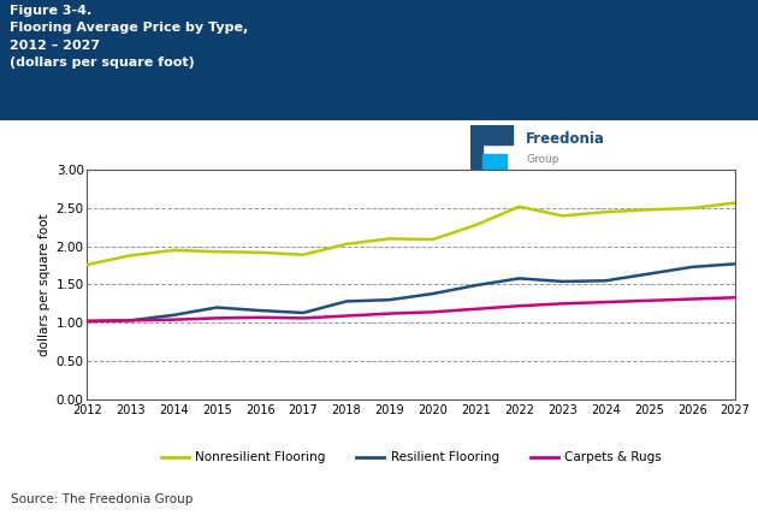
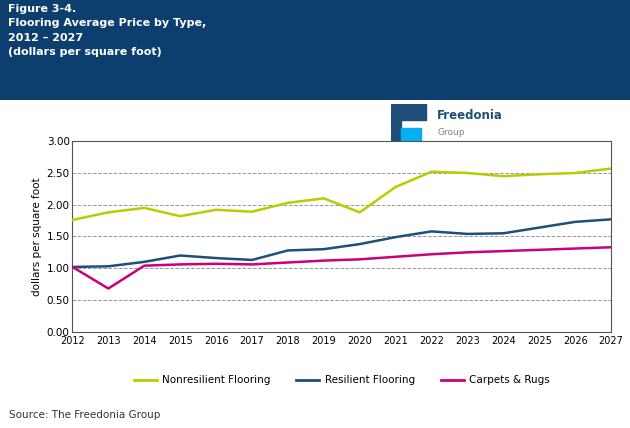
Carpets & Rugs/2013: 1.03 -> 0.68
Nonresilient Flooring/2015: 1.93 -> 1.82
Nonresilient Flooring/2020: 2.09 -> 1.88
Nonresilient Flooring/2023: 2.40 -> 2.50
